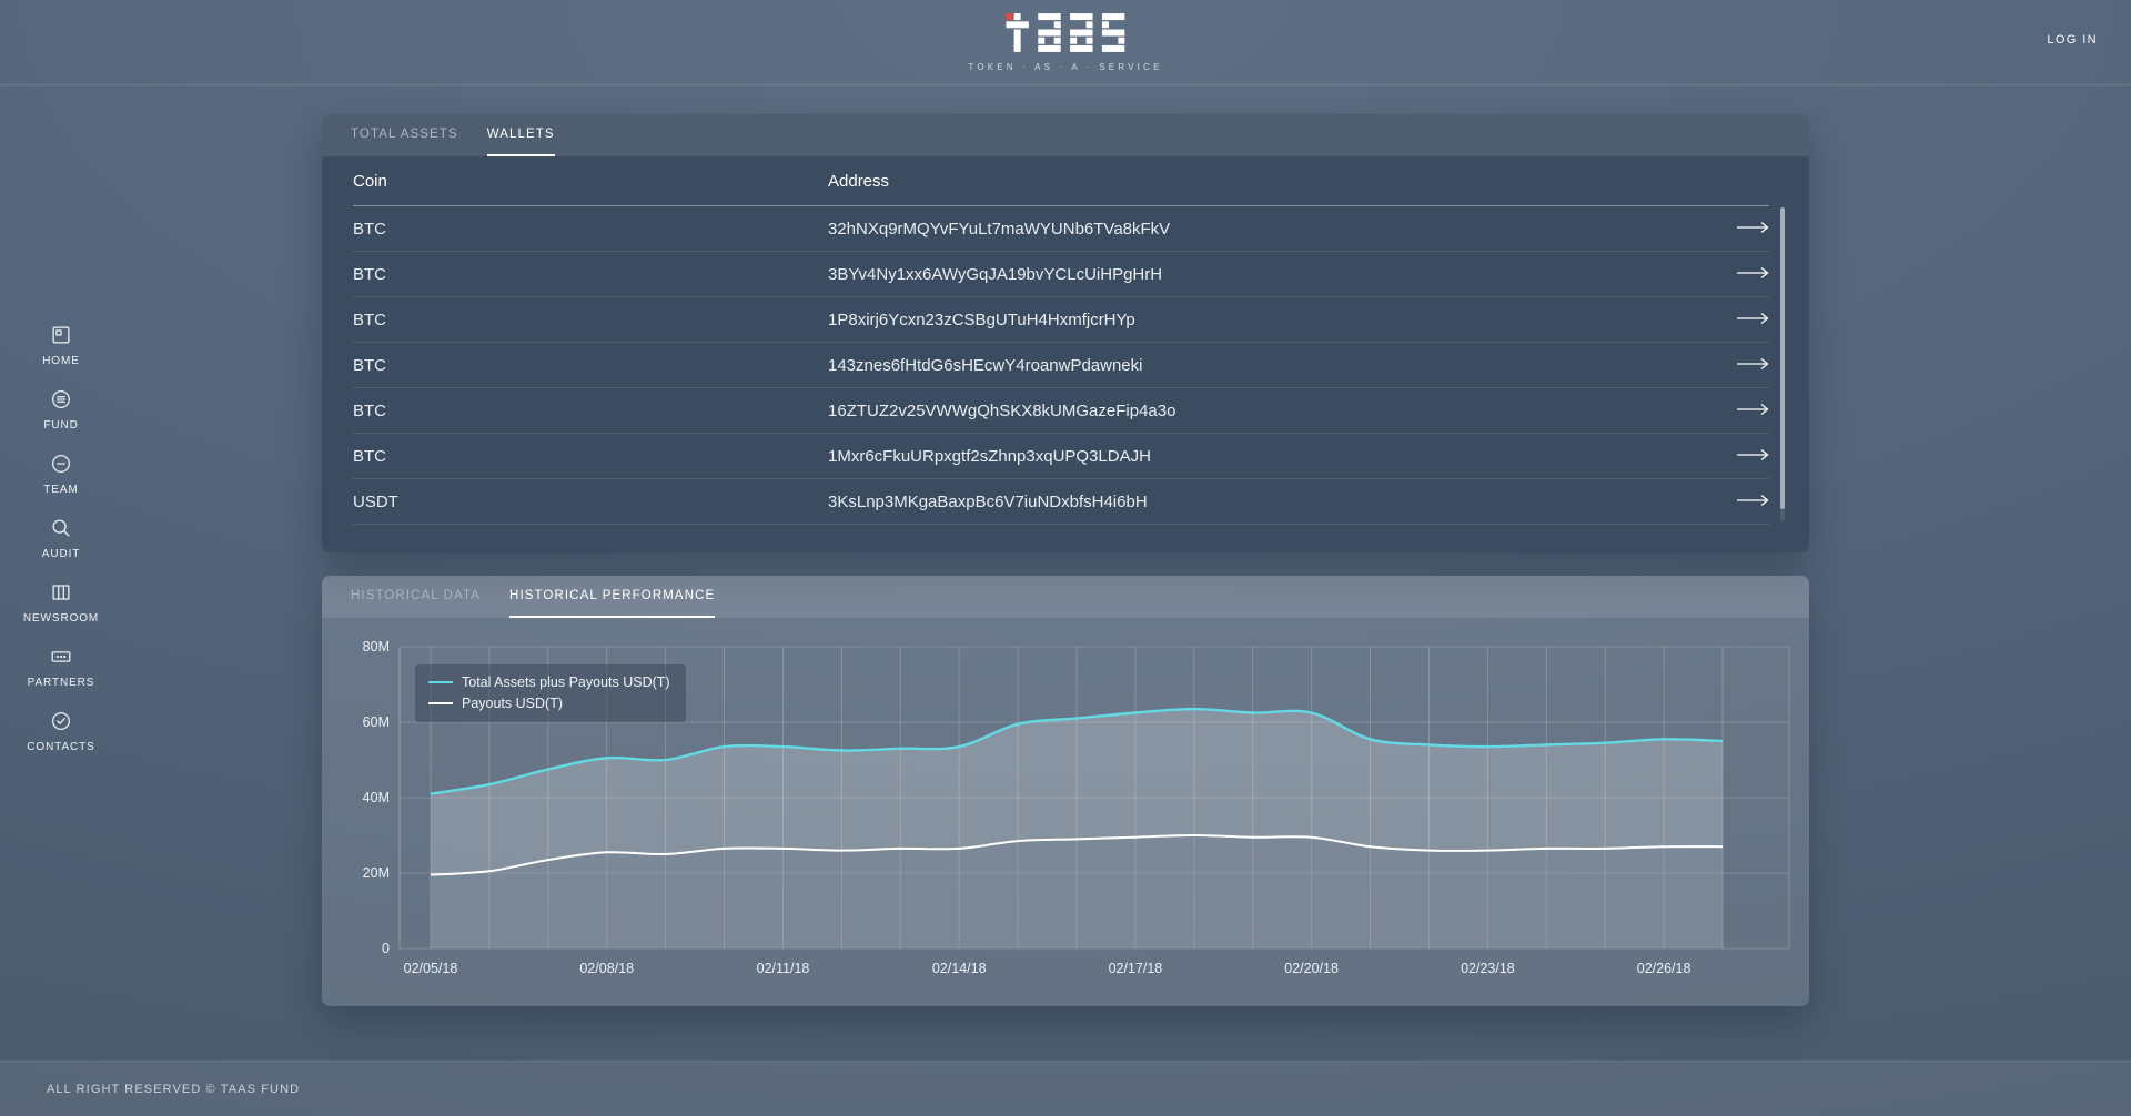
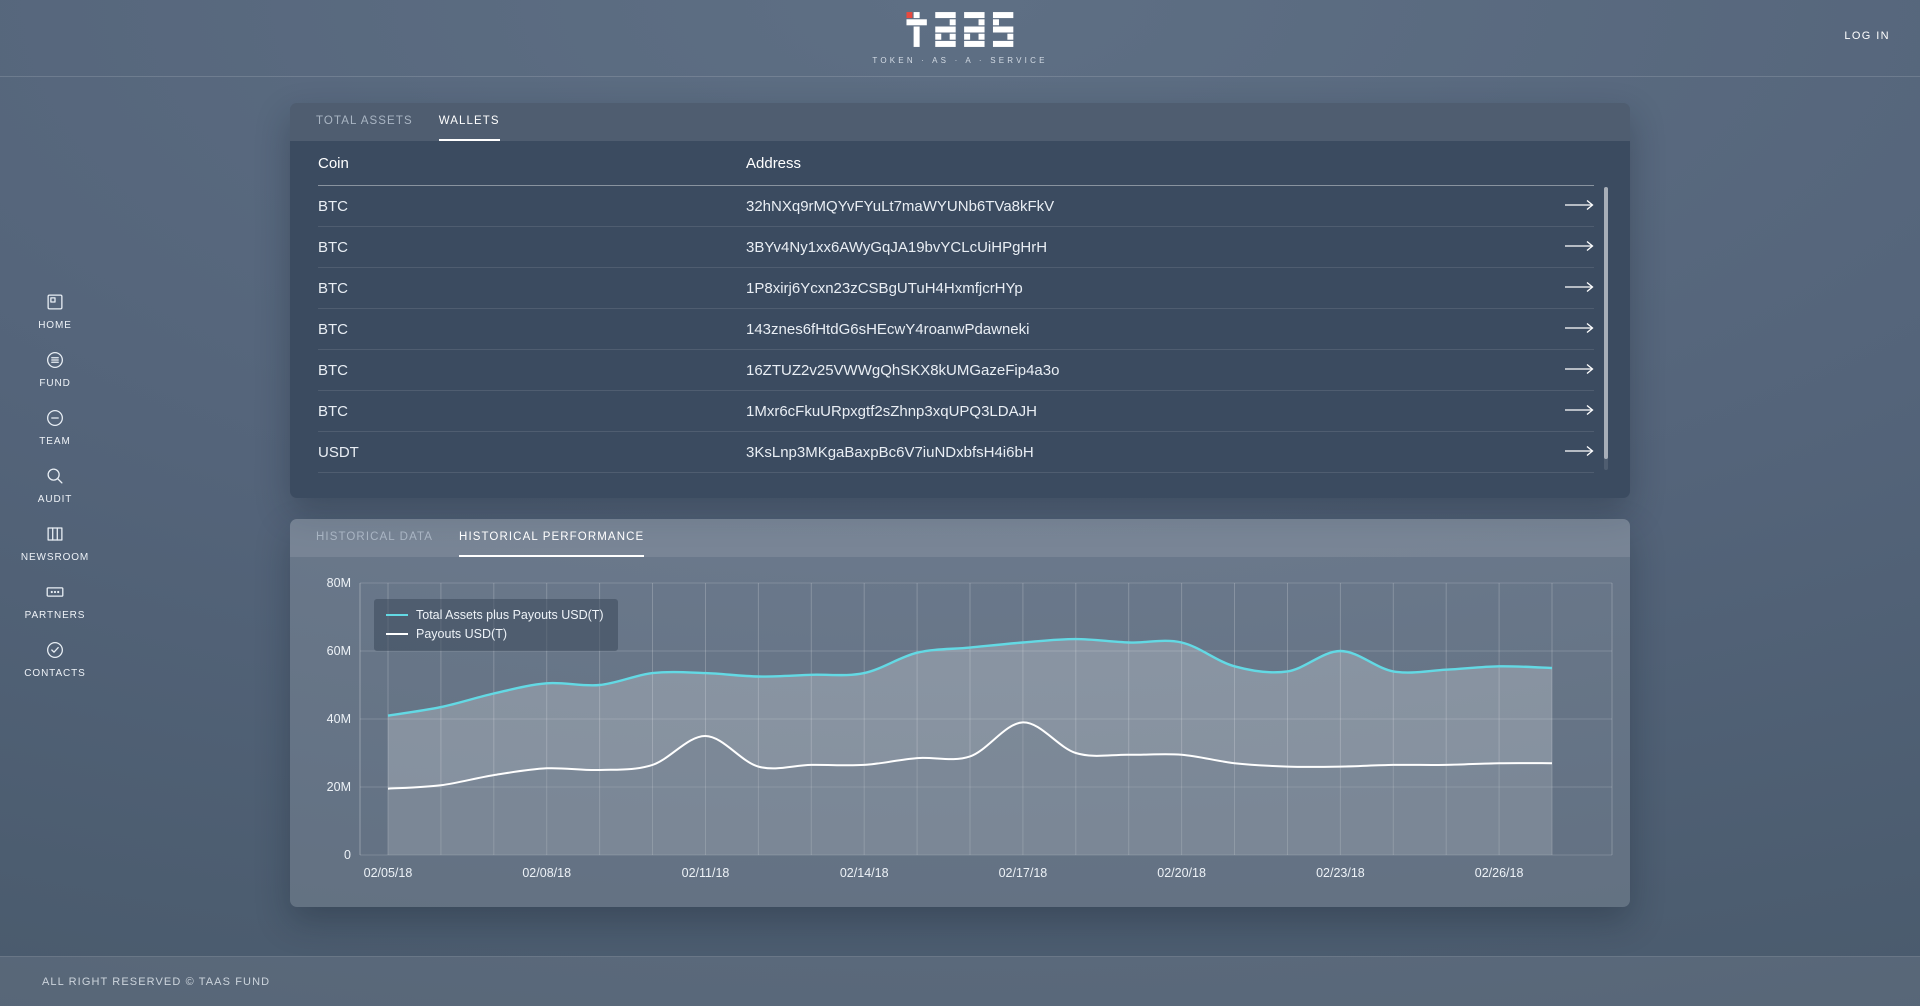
Payouts USD(T)/02/11/18: 26M -> 35M
Payouts USD(T)/02/17/18: 30M -> 39M
Total Assets plus Payouts USD(T)/02/23/18: 54M -> 60M
